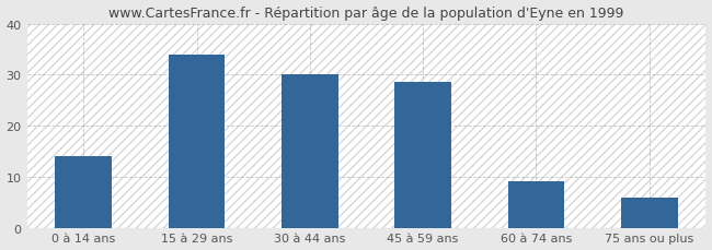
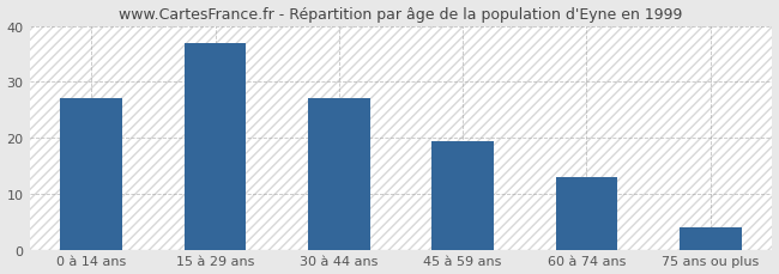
0 à 14 ans: 14.0 -> 27.0
15 à 29 ans: 34.0 -> 37.0
30 à 44 ans: 30.0 -> 27.0
45 à 59 ans: 28.5 -> 19.3
60 à 74 ans: 9.0 -> 13.0
75 ans ou plus: 6.0 -> 4.0
